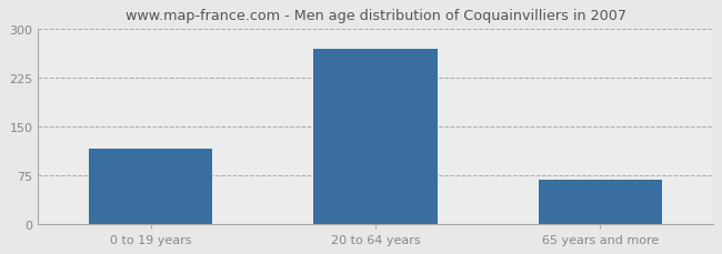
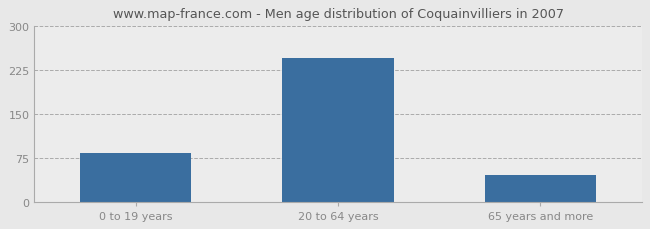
0 to 19 years: 116 -> 83
20 to 64 years: 268 -> 245
65 years and more: 68 -> 46
